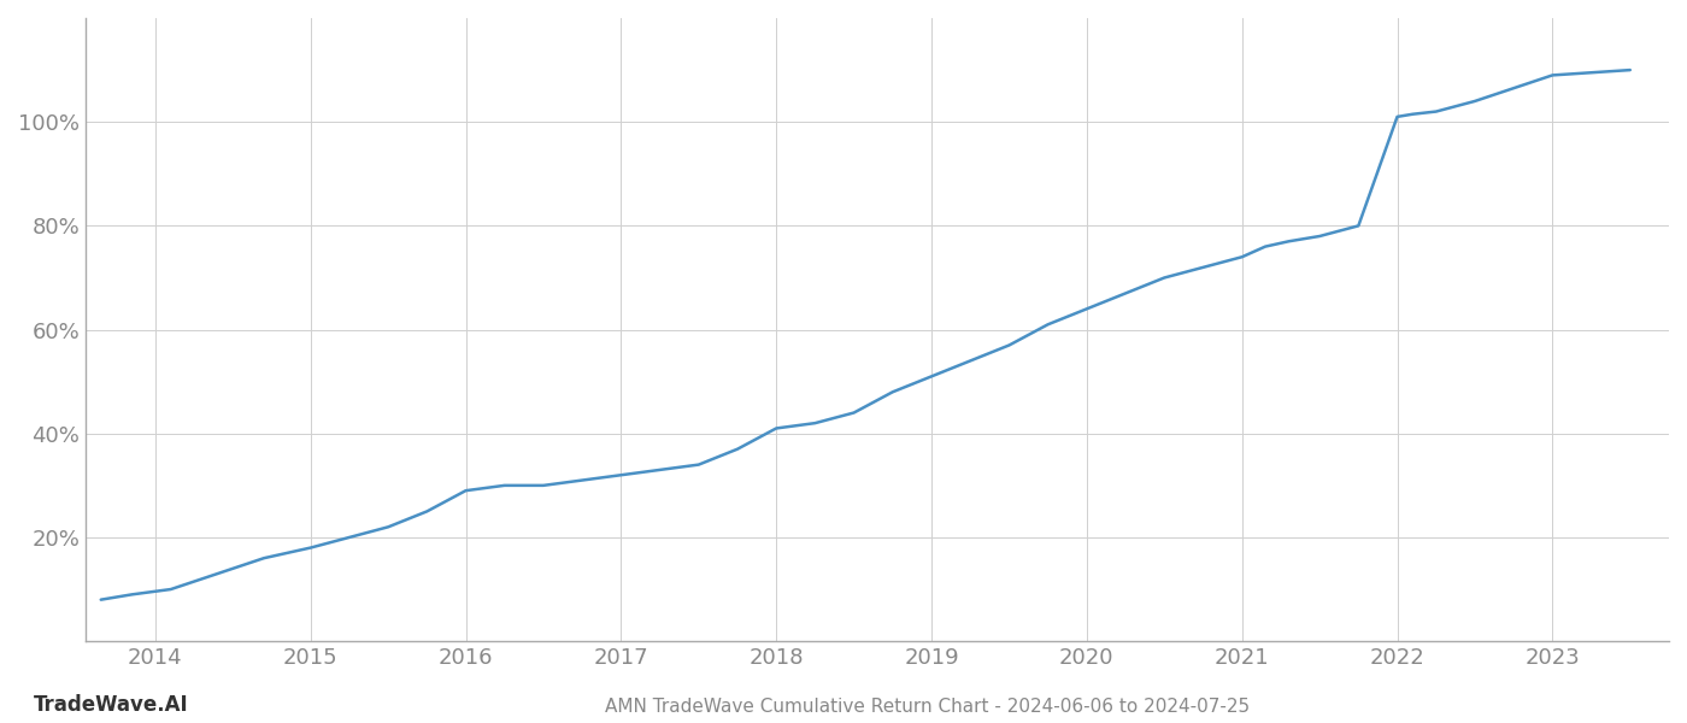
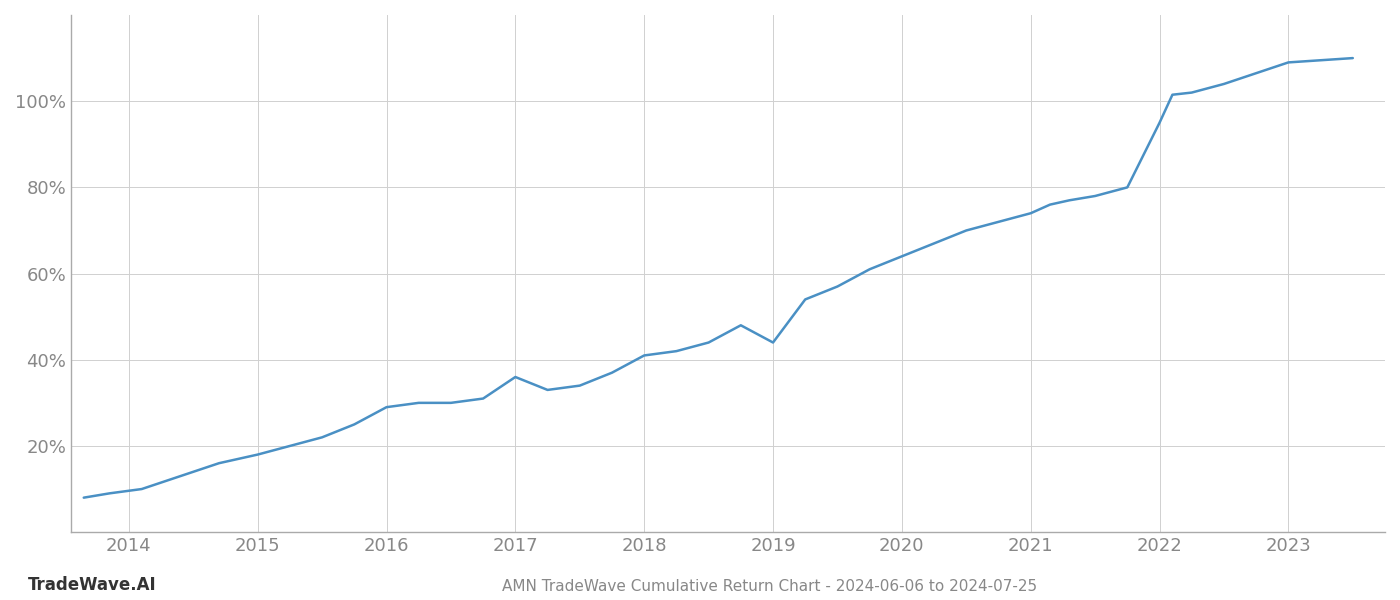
2017: 32.0% -> 36.0%
2019: 51.0% -> 44.0%
2022: 101.0% -> 95.0%
